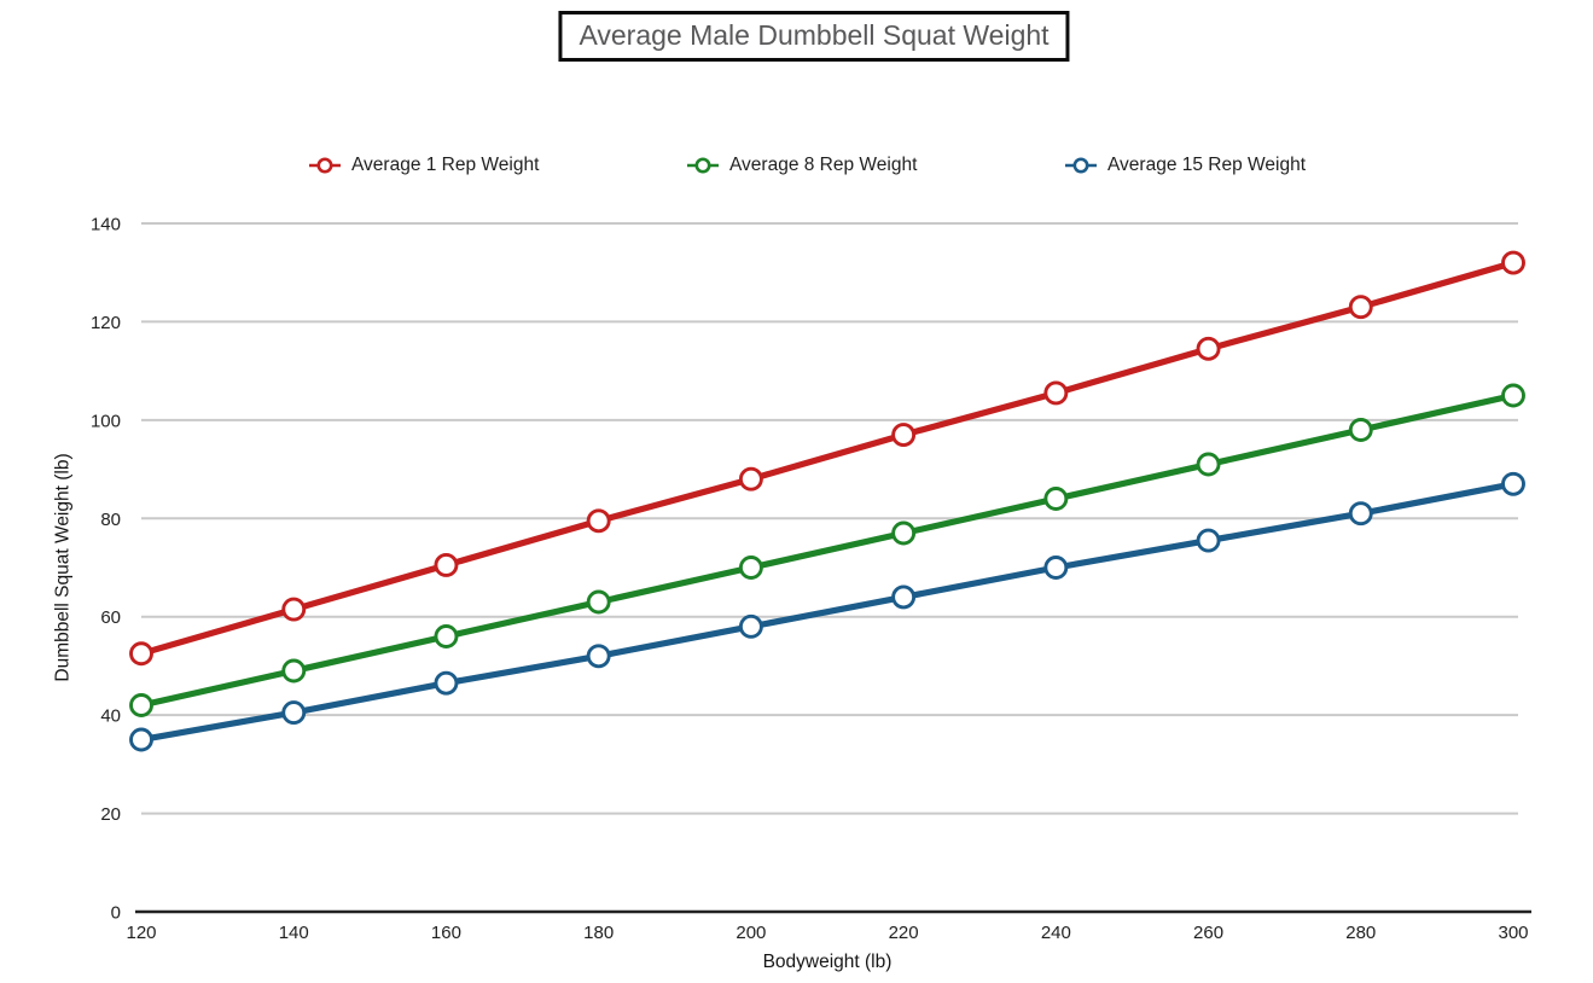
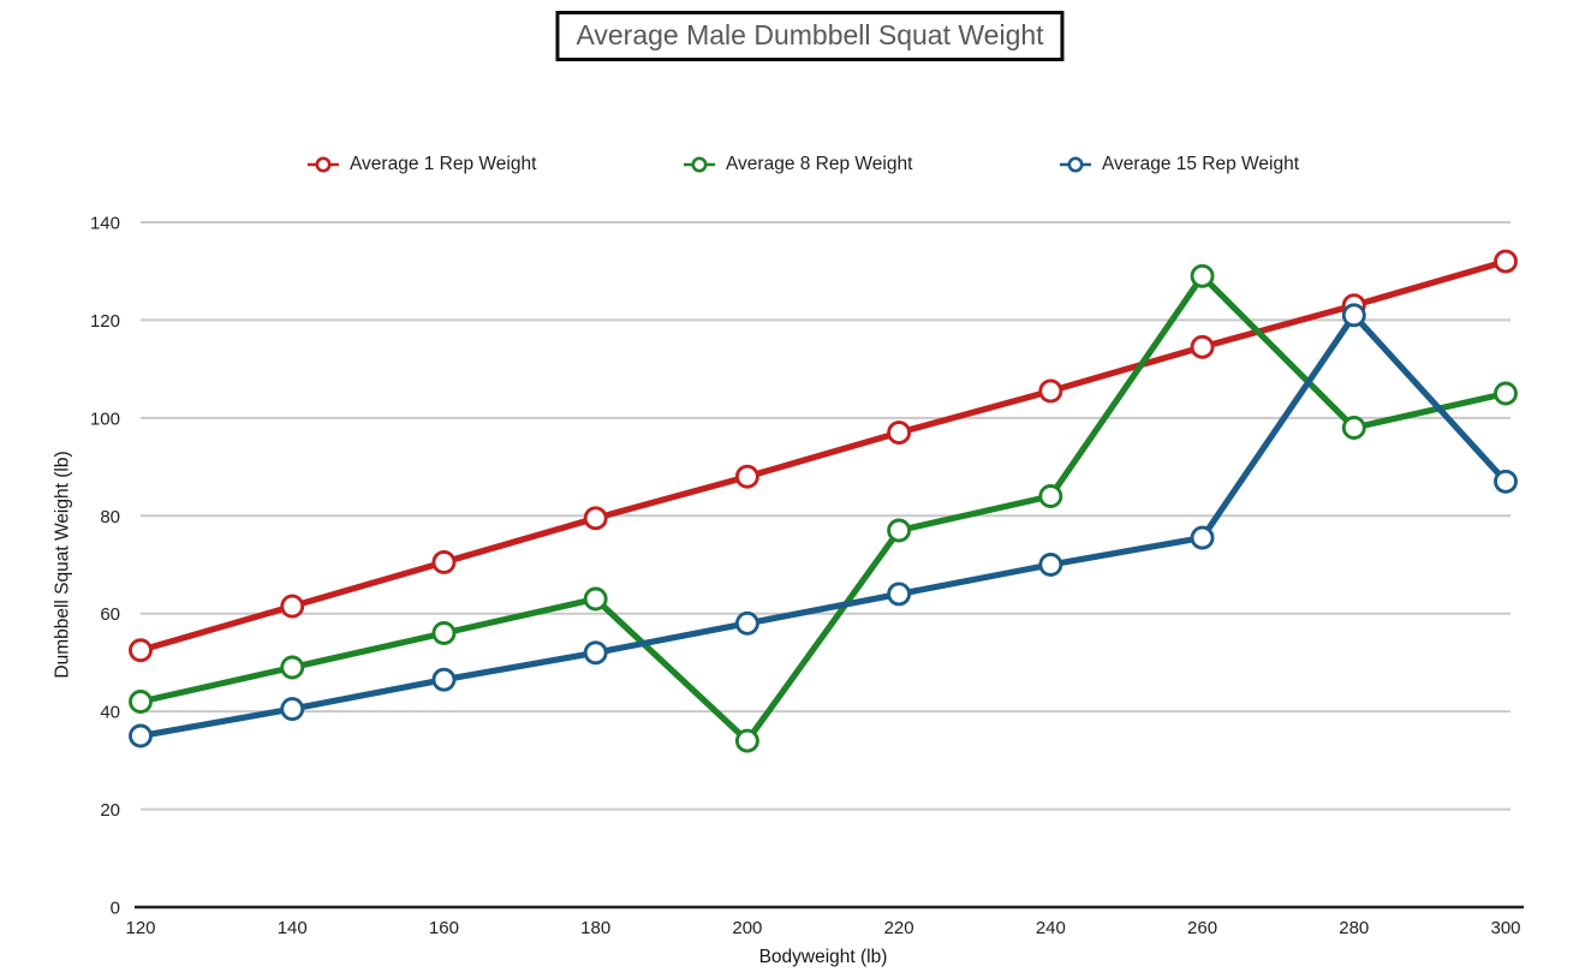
Average 8 Rep Weight/200: 70 -> 34
Average 8 Rep Weight/260: 91 -> 129
Average 15 Rep Weight/280: 81 -> 121
